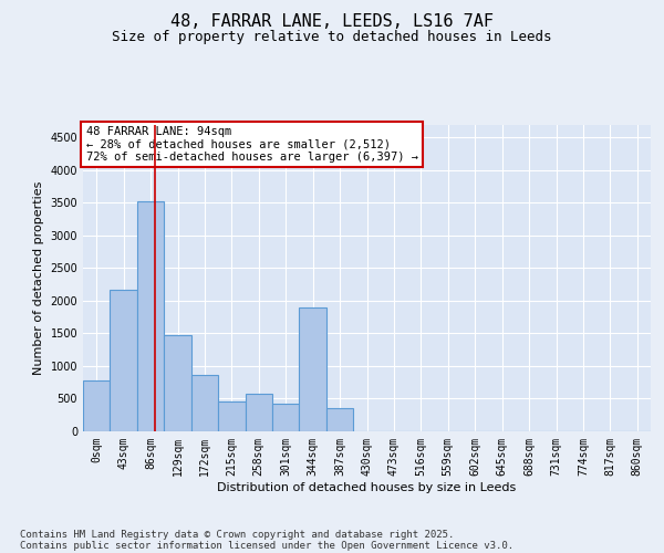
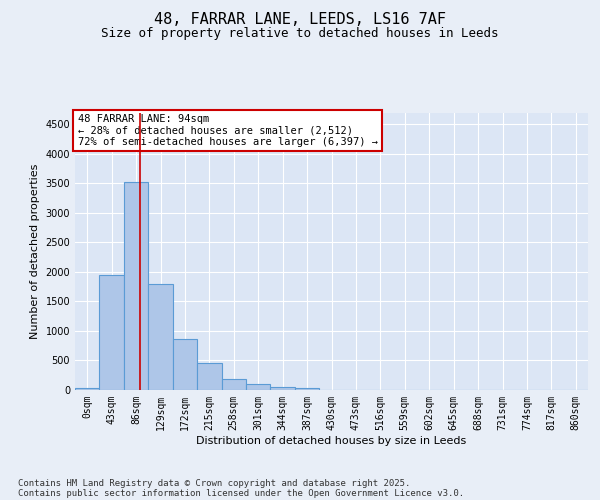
0sqm: 780 -> 30
43sqm: 2160 -> 1950
129sqm: 1480 -> 1800
258sqm: 580 -> 180
301sqm: 420 -> 100
344sqm: 1900 -> 50
387sqm: 360 -> 30
